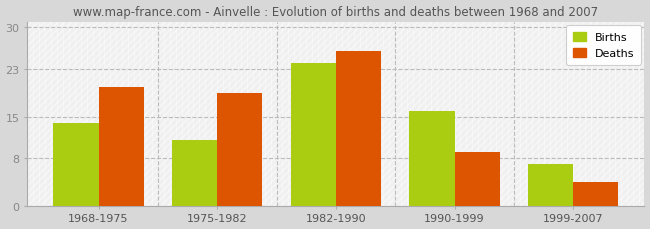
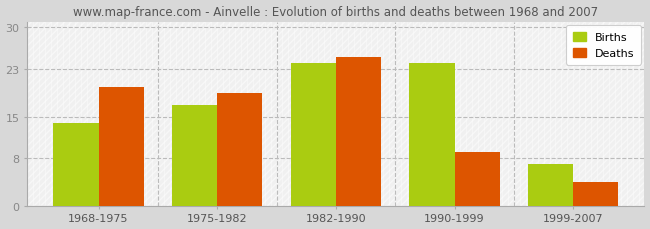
Births/1975-1982: 11 -> 17
Deaths/1982-1990: 26 -> 25
Births/1990-1999: 16 -> 24
